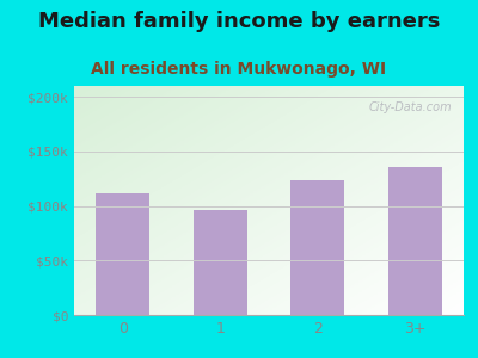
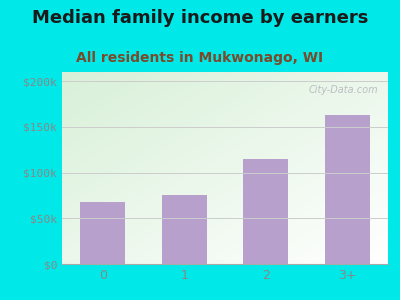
0: $112k -> $68k
1: $96k -> $75k
2: $124k -> $115k
3+: $136k -> $163k
